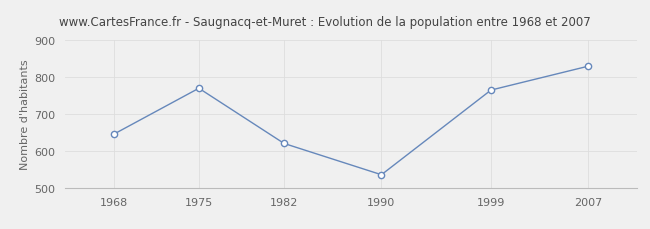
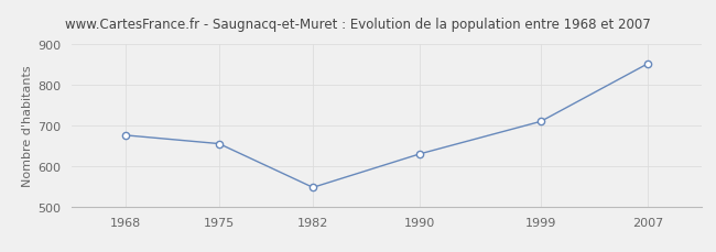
1968: 645 -> 676
1975: 770 -> 655
1982: 620 -> 547
1990: 535 -> 630
1999: 765 -> 710
2007: 830 -> 853
